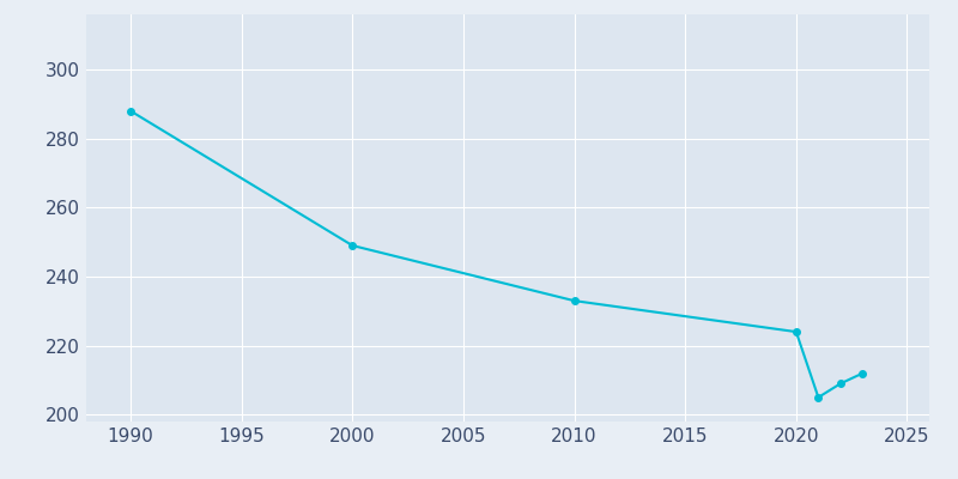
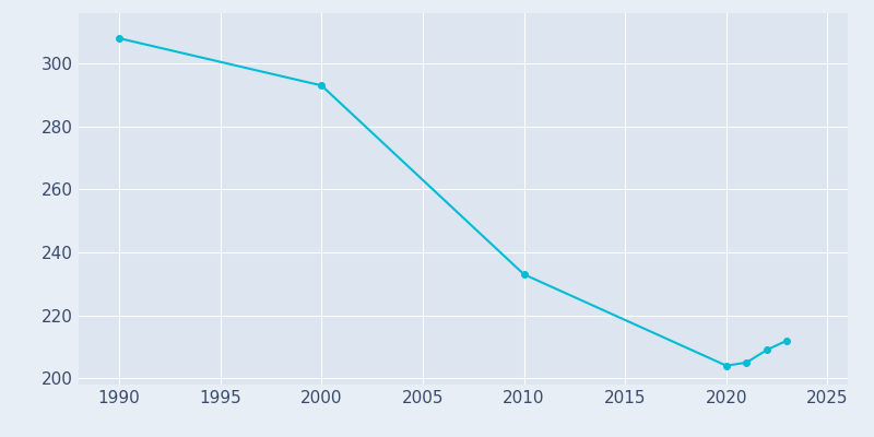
1990: 288 -> 308
2000: 249 -> 293
2020: 224 -> 204
